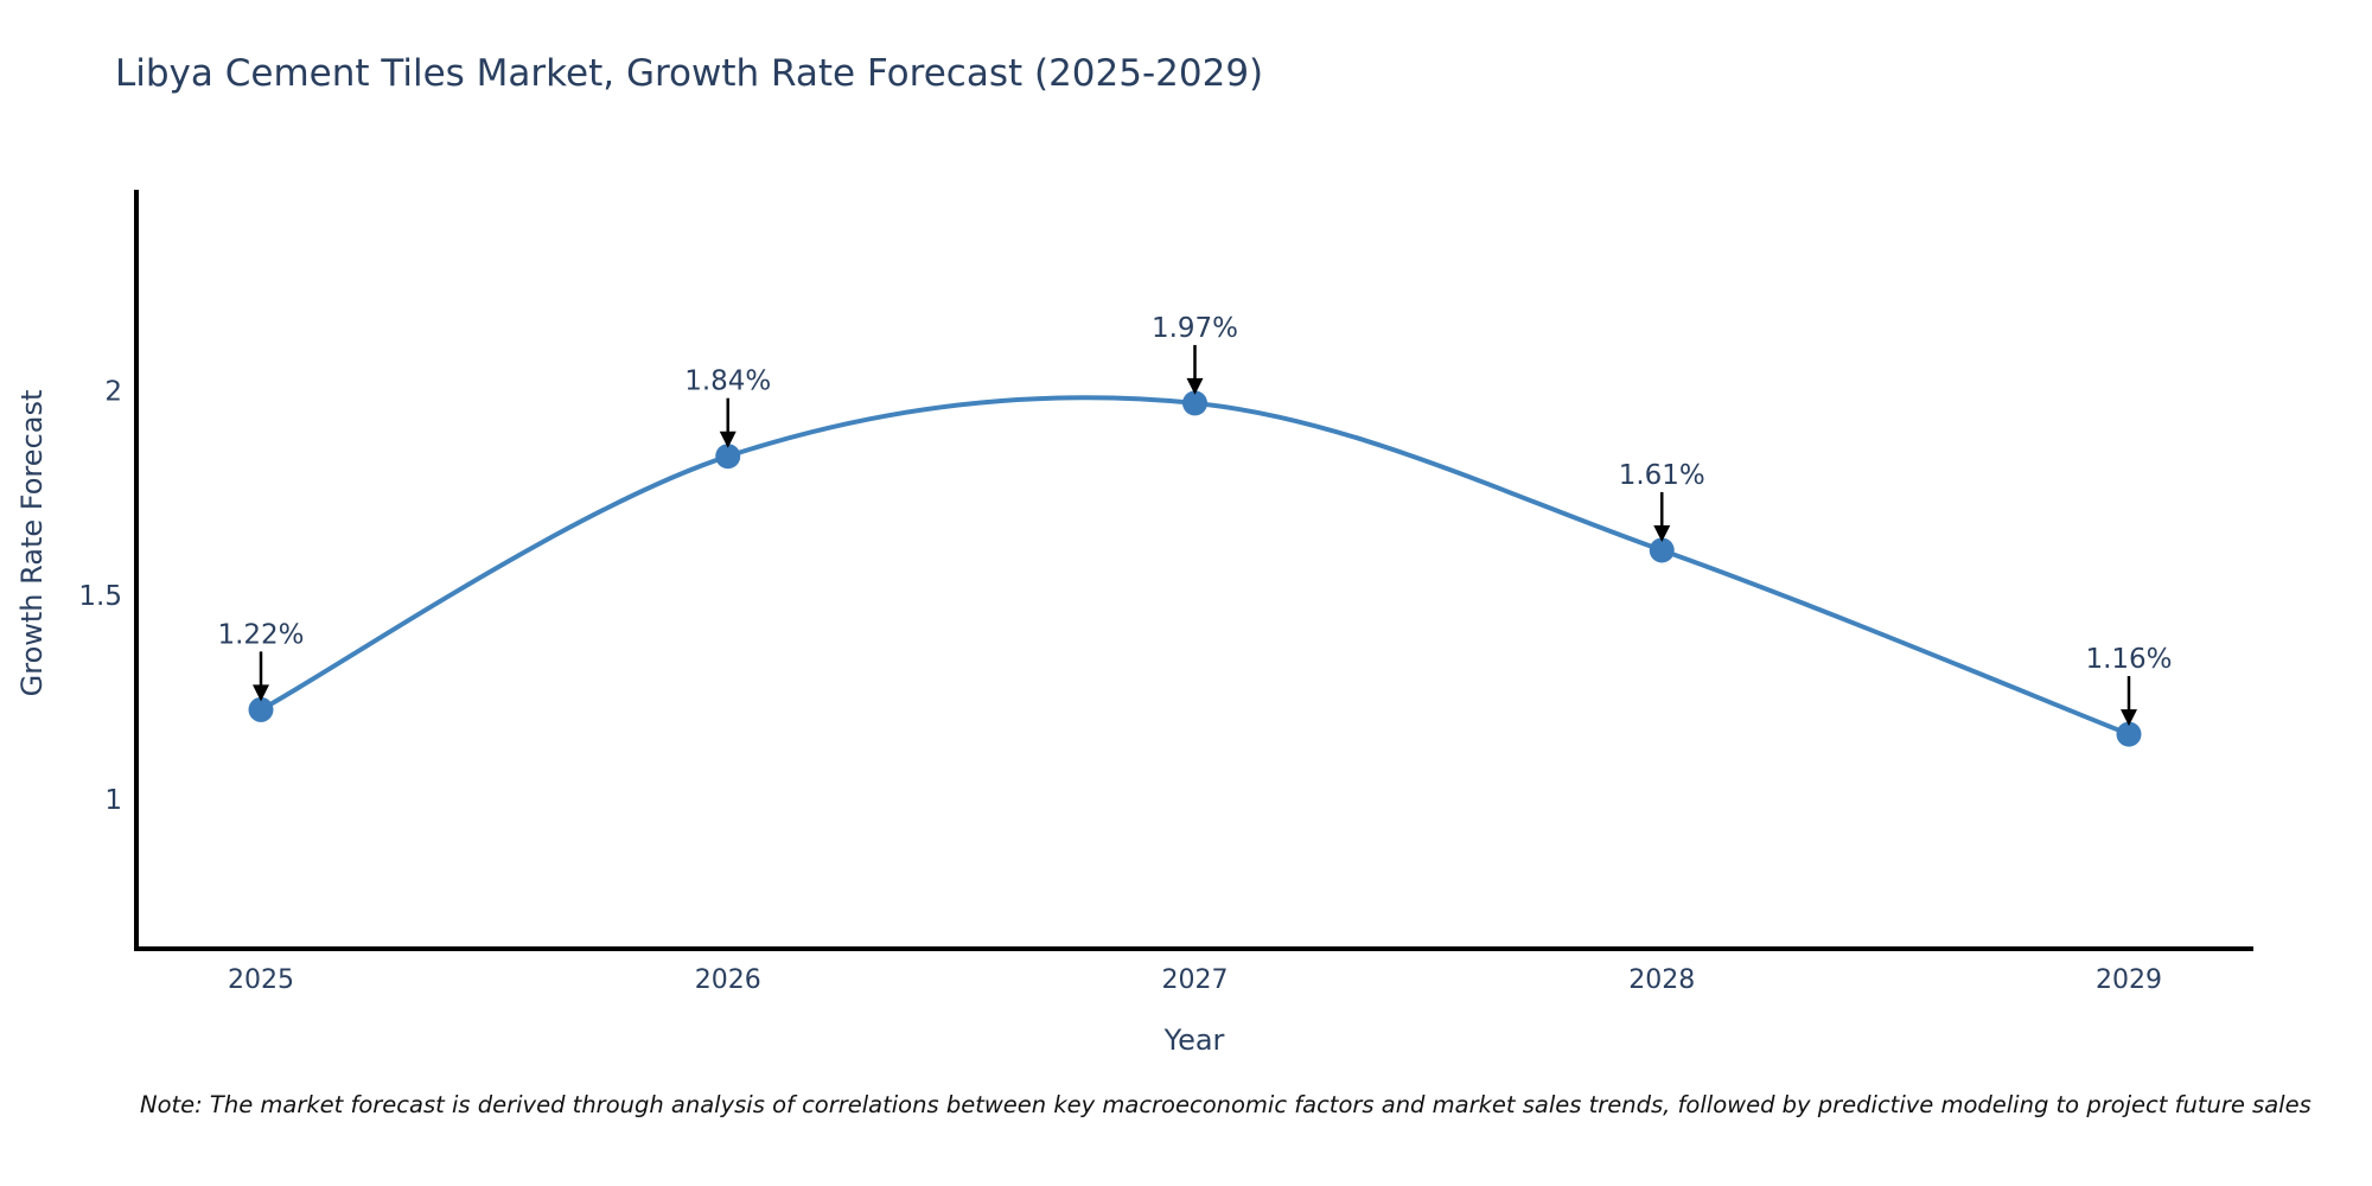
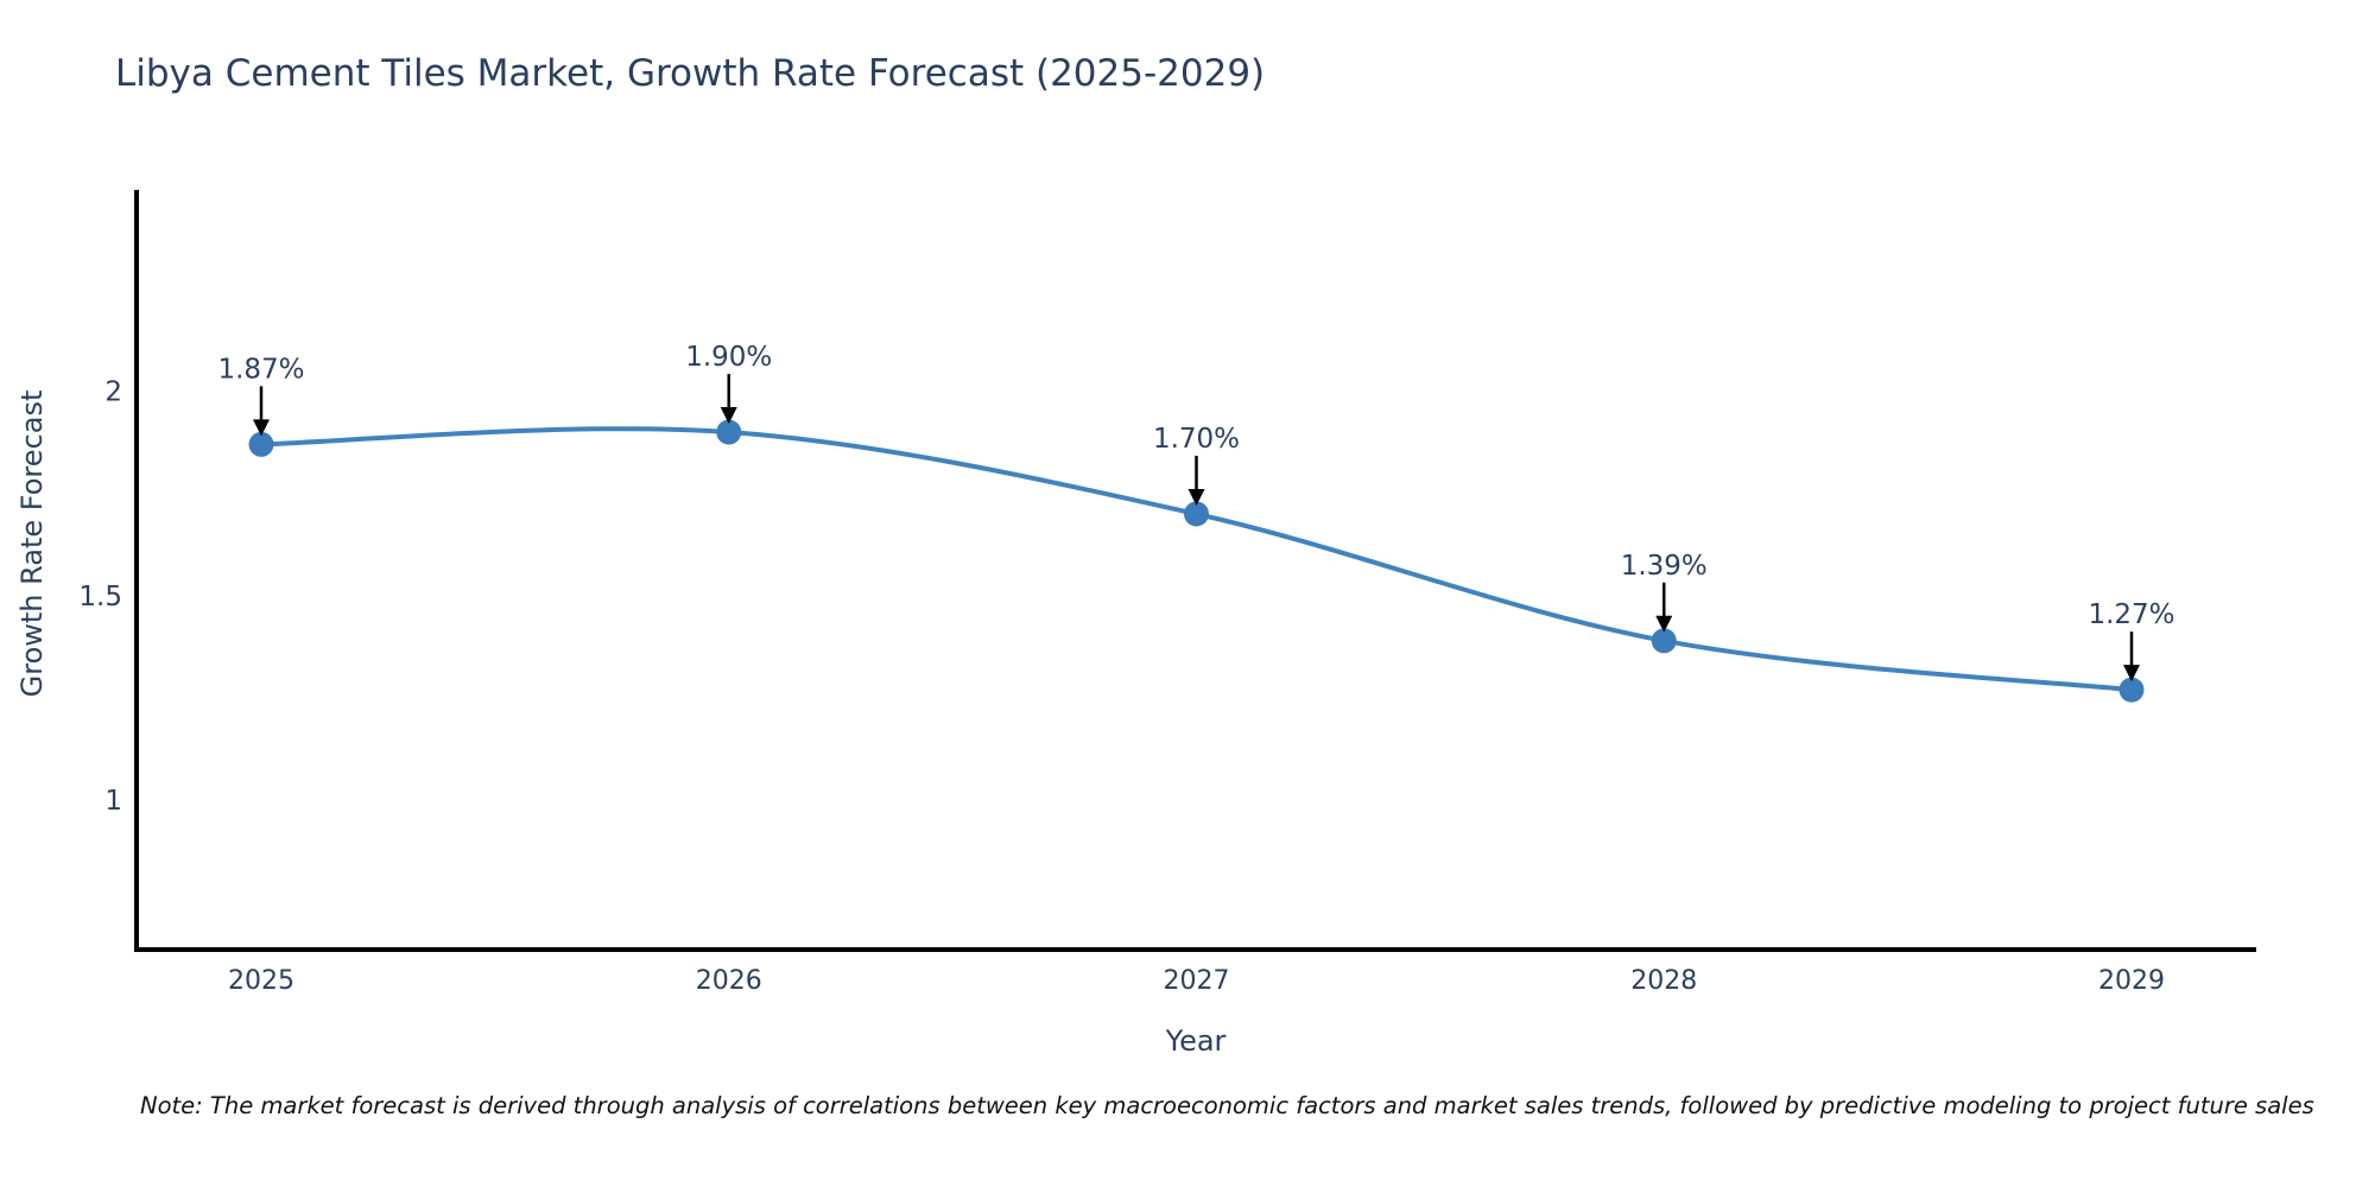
2025: 1.22% -> 1.87%
2026: 1.84% -> 1.90%
2027: 1.97% -> 1.70%
2028: 1.61% -> 1.39%
2029: 1.16% -> 1.27%
